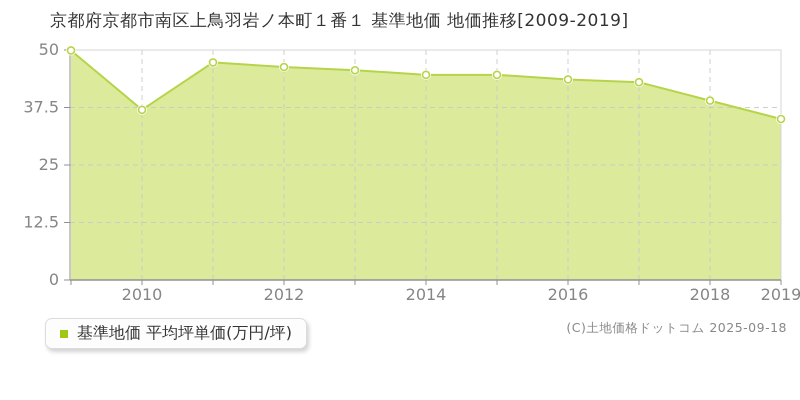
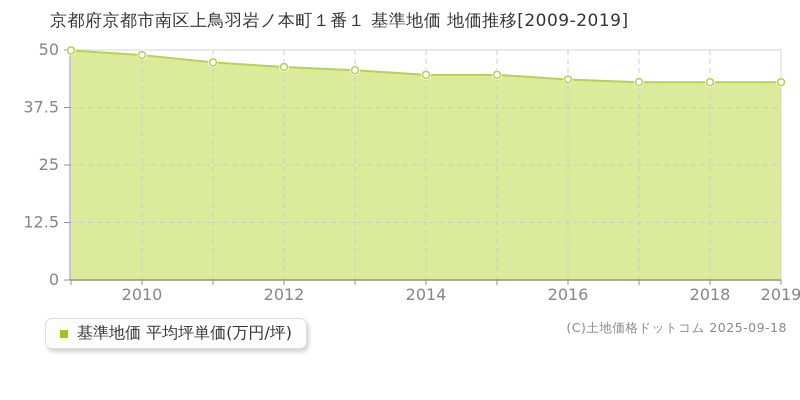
2010: 37 -> 49
2018: 39 -> 43
2019: 35 -> 43
